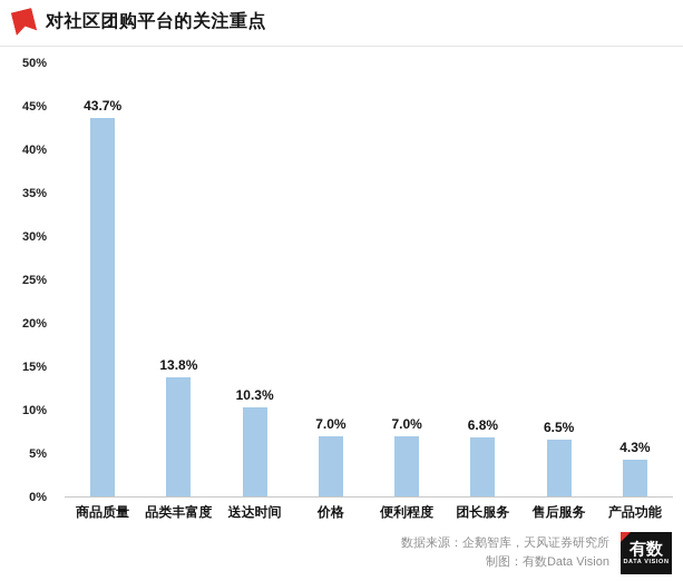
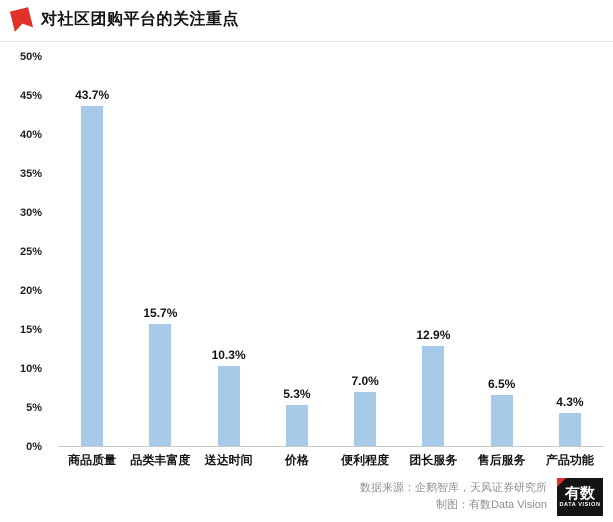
品类丰富度: 13.8% -> 15.7%
价格: 7.0% -> 5.3%
团长服务: 6.8% -> 12.9%
